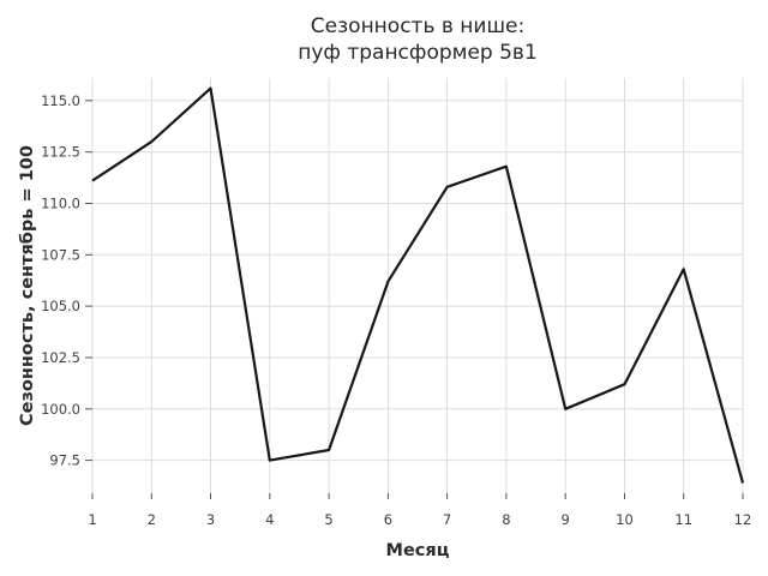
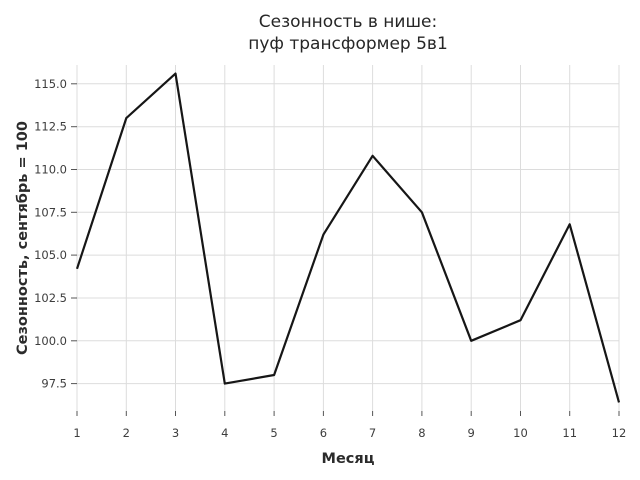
1: 111.1 -> 104.2
8: 111.8 -> 107.5
